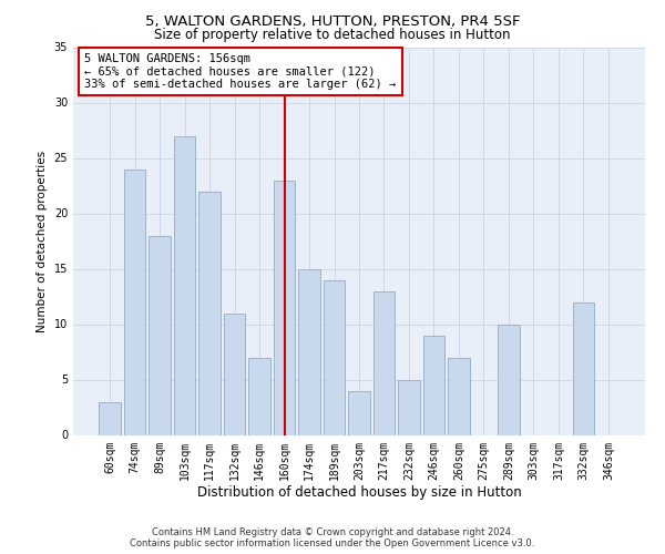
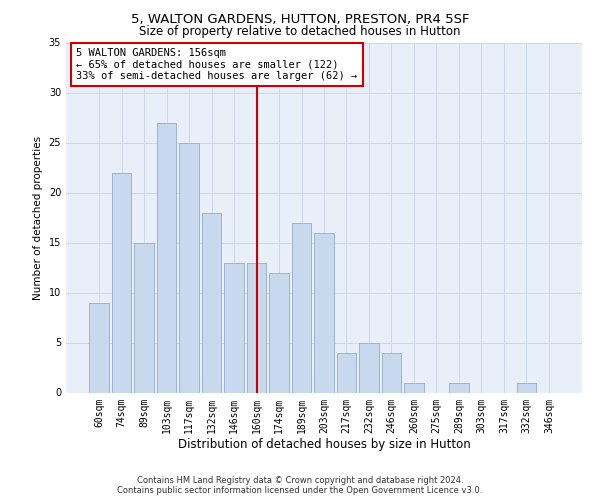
60sqm: 3 -> 9
74sqm: 24 -> 22
89sqm: 18 -> 15
117sqm: 22 -> 25
132sqm: 11 -> 18
146sqm: 7 -> 13
160sqm: 23 -> 13
174sqm: 15 -> 12
189sqm: 14 -> 17
203sqm: 4 -> 16
217sqm: 13 -> 4
246sqm: 9 -> 4
260sqm: 7 -> 1
289sqm: 10 -> 1
332sqm: 12 -> 1
